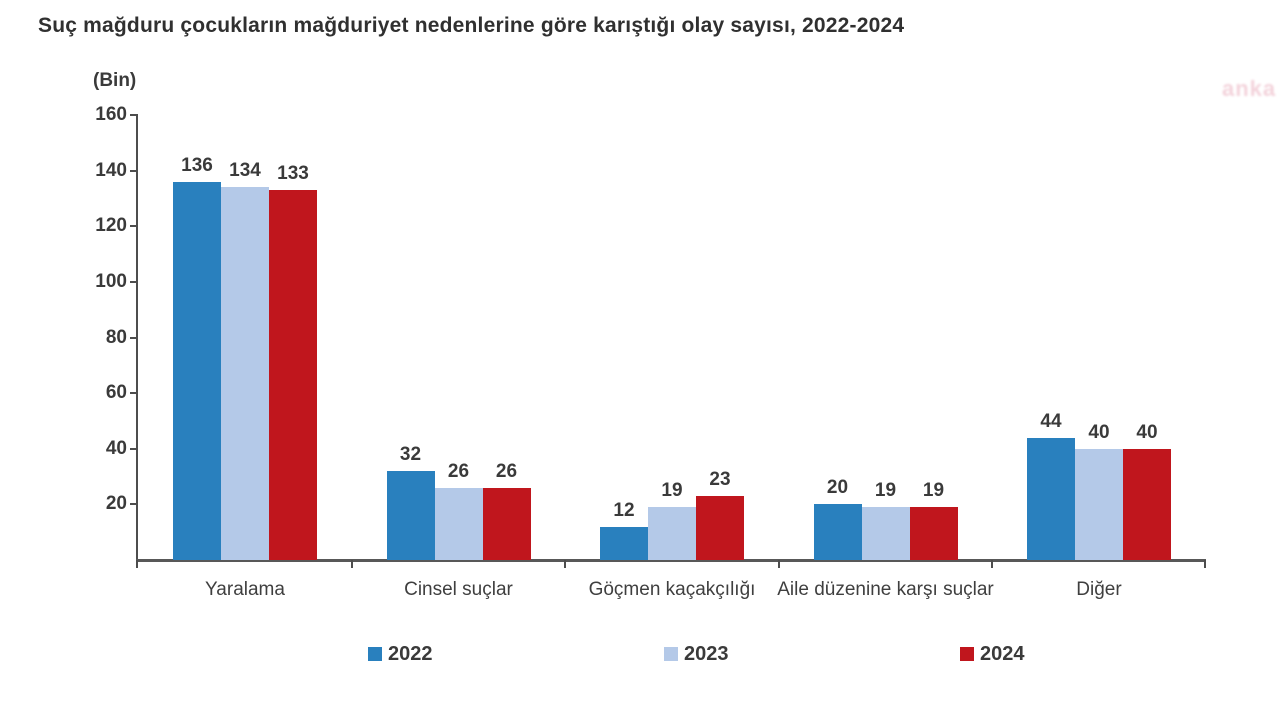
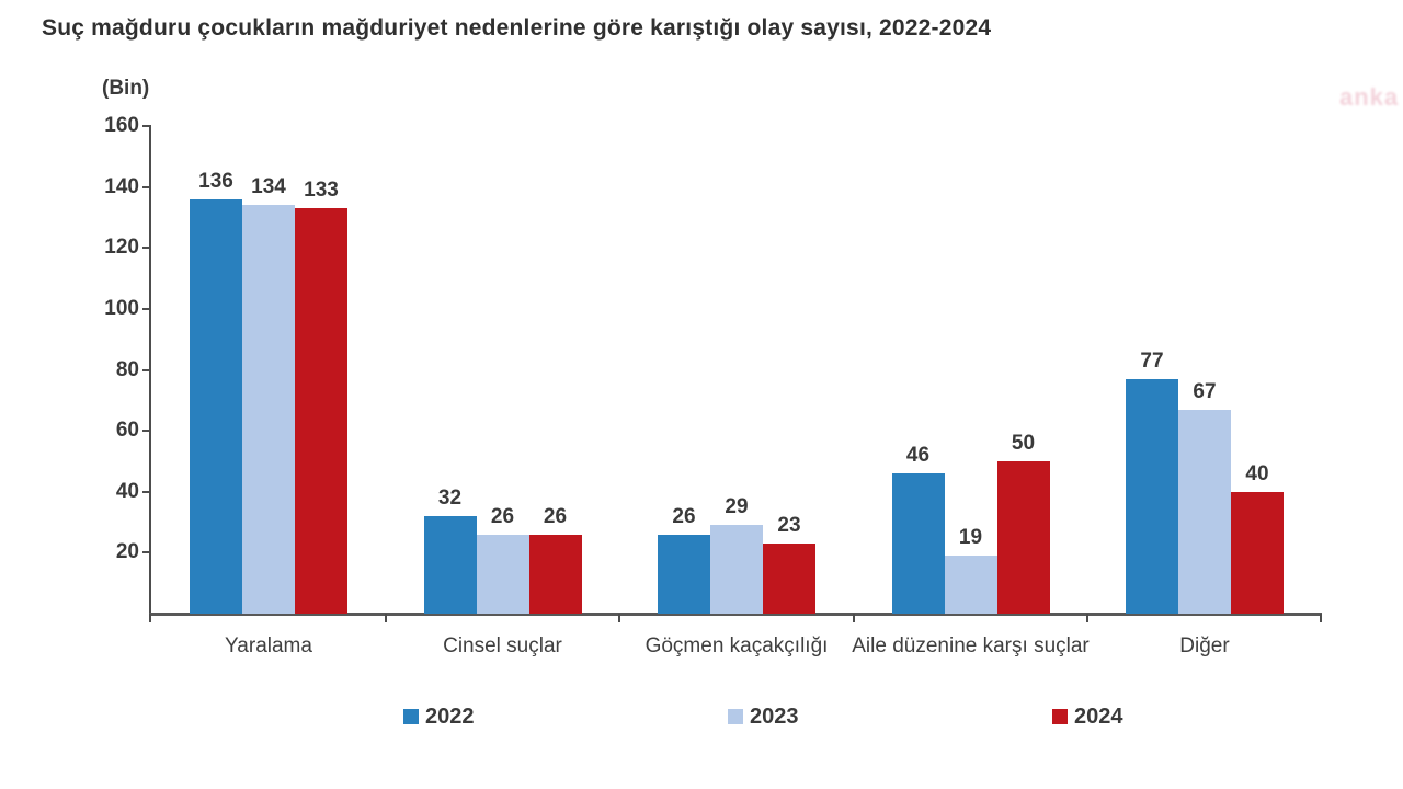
2022/Göçmen kaçakçılığı: 12 -> 26
2023/Göçmen kaçakçılığı: 19 -> 29
2022/Aile düzenine karşı suçlar: 20 -> 46
2024/Aile düzenine karşı suçlar: 19 -> 50
2022/Diğer: 44 -> 77
2023/Diğer: 40 -> 67
